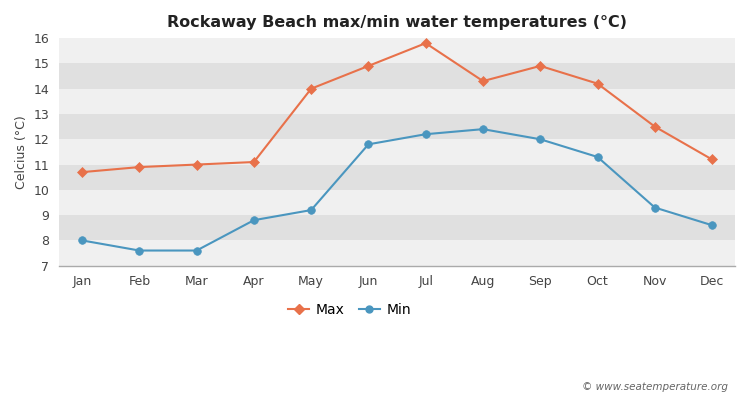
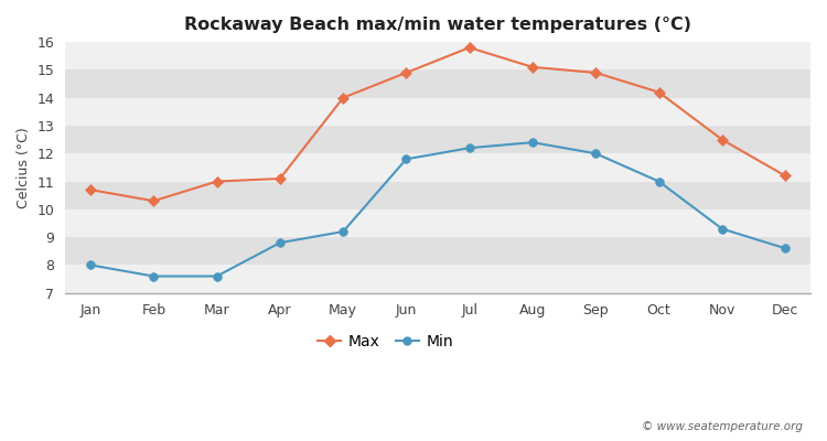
Max/Feb: 10.9 -> 10.3
Max/Aug: 14.3 -> 15.1
Min/Oct: 11.3 -> 11.0
